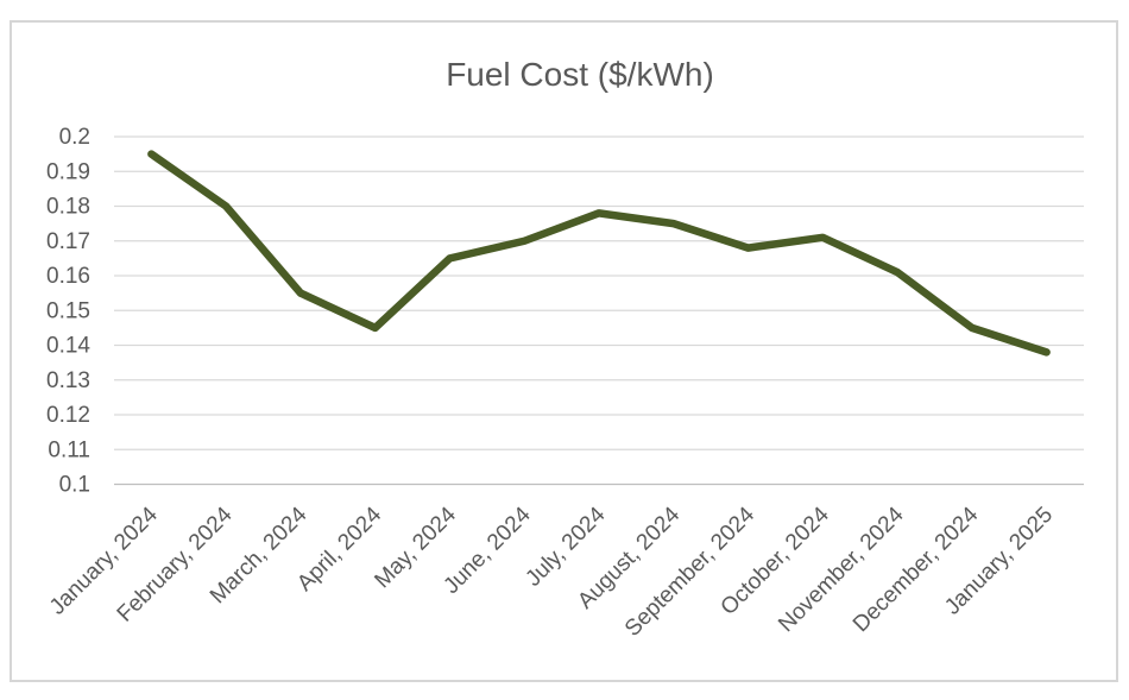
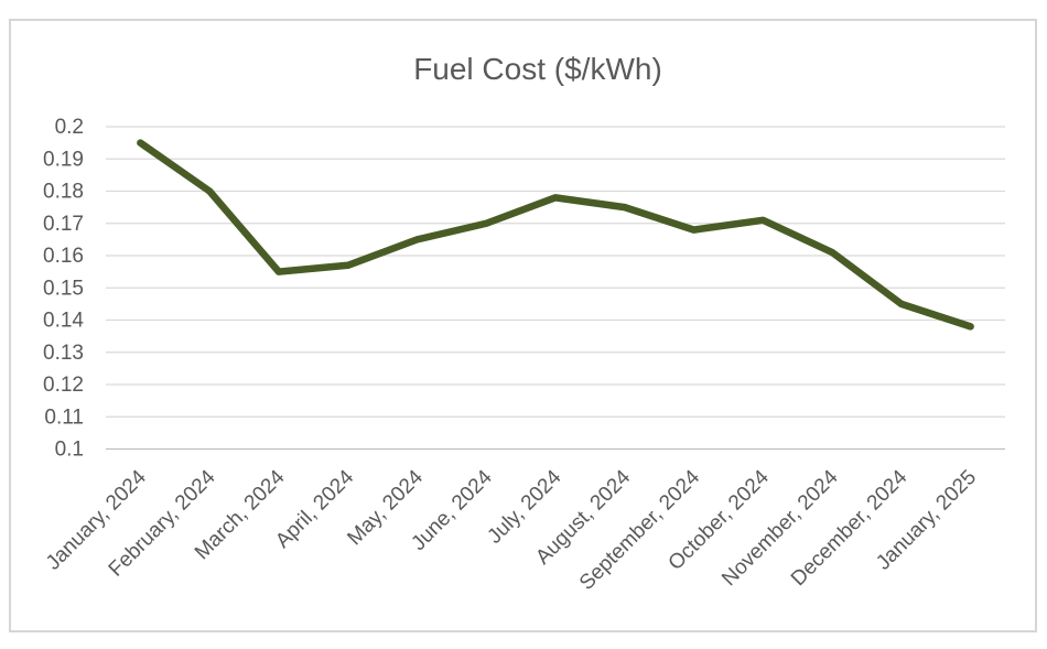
April, 2024: 0.145 -> 0.157
